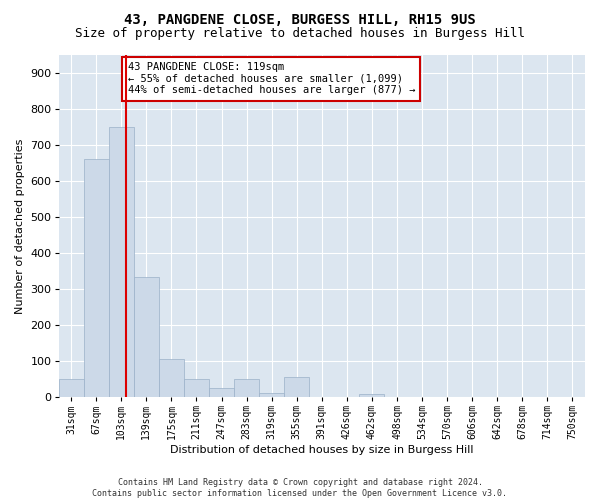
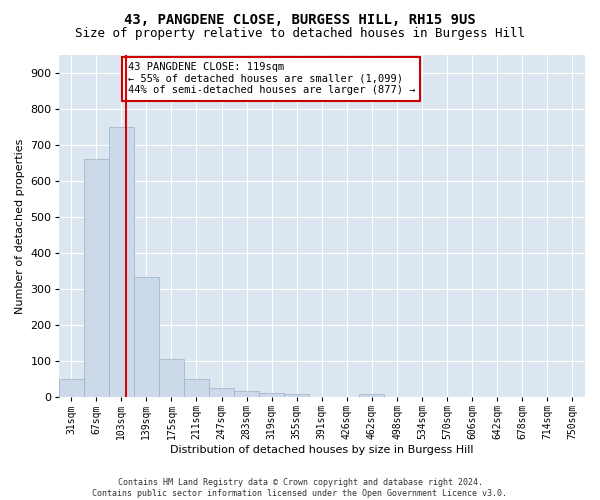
283sqm: 50 -> 18
355sqm: 55 -> 8
